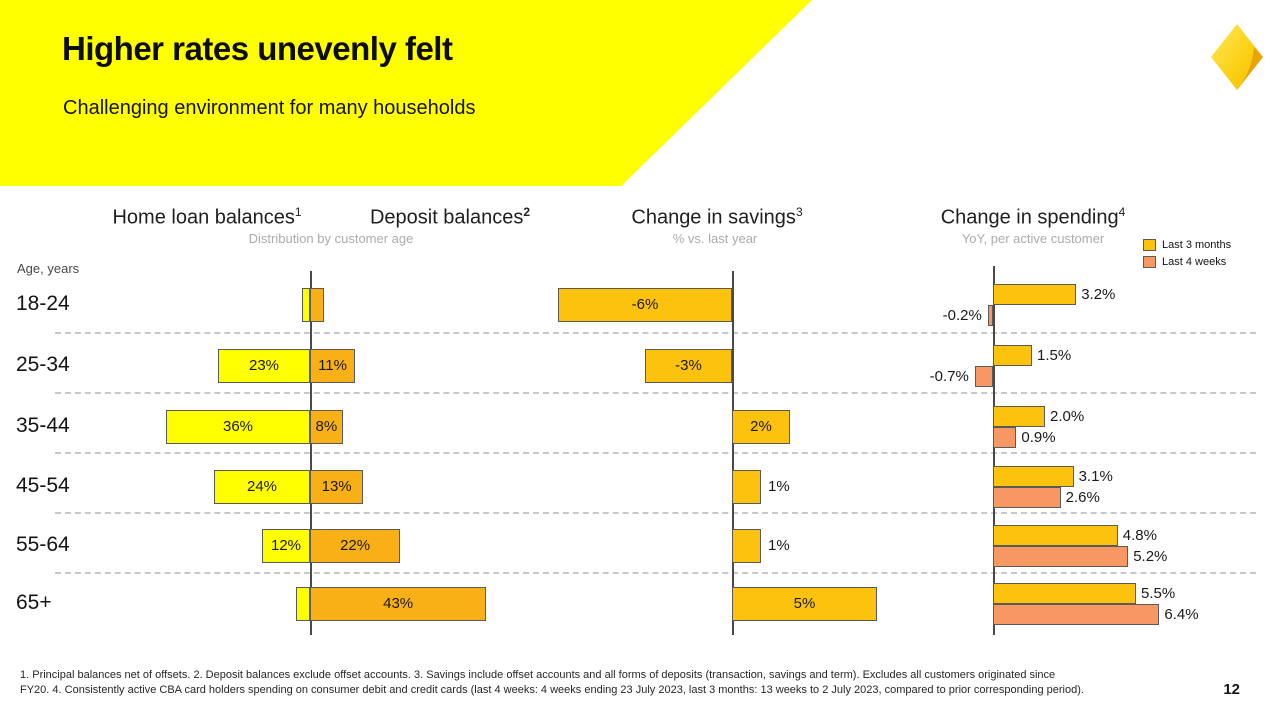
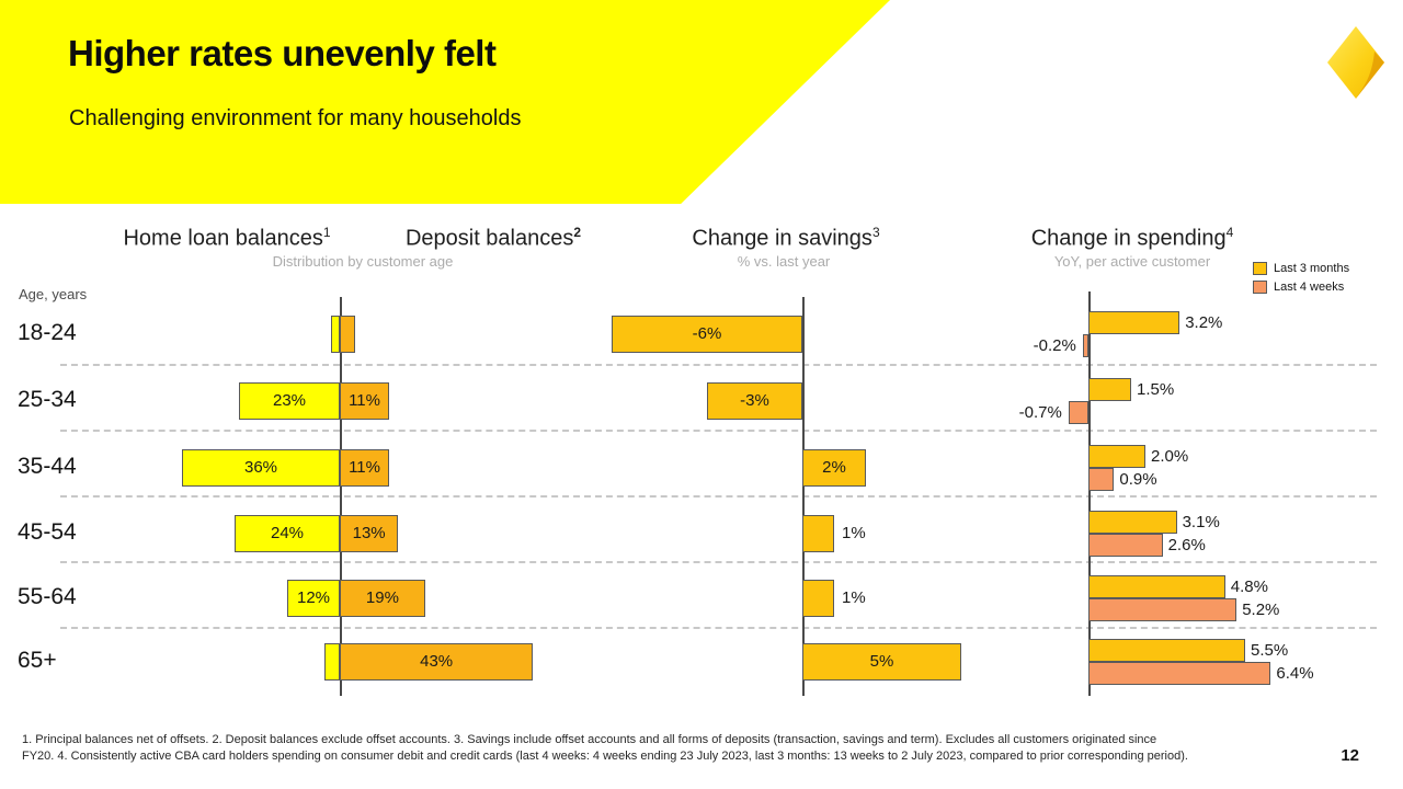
Deposit balances/35-44: 8% -> 11%
Deposit balances/55-64: 22% -> 19%
